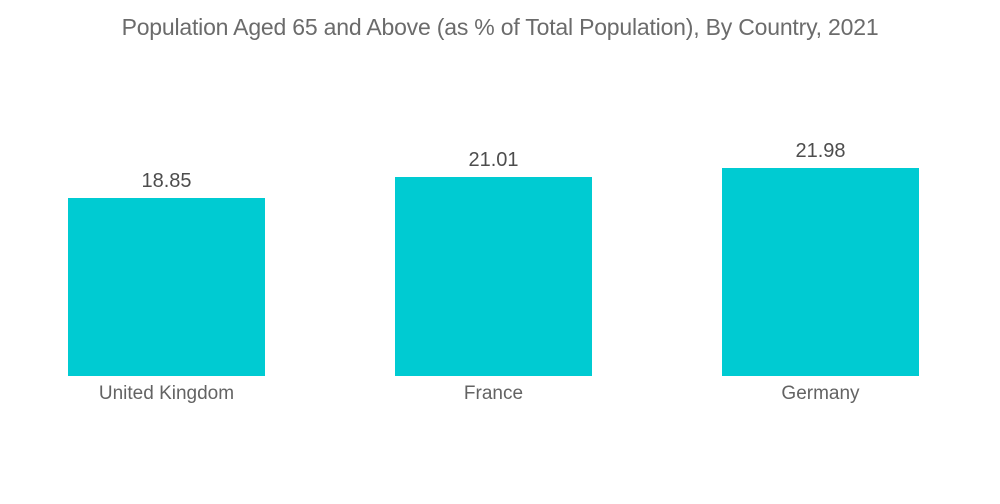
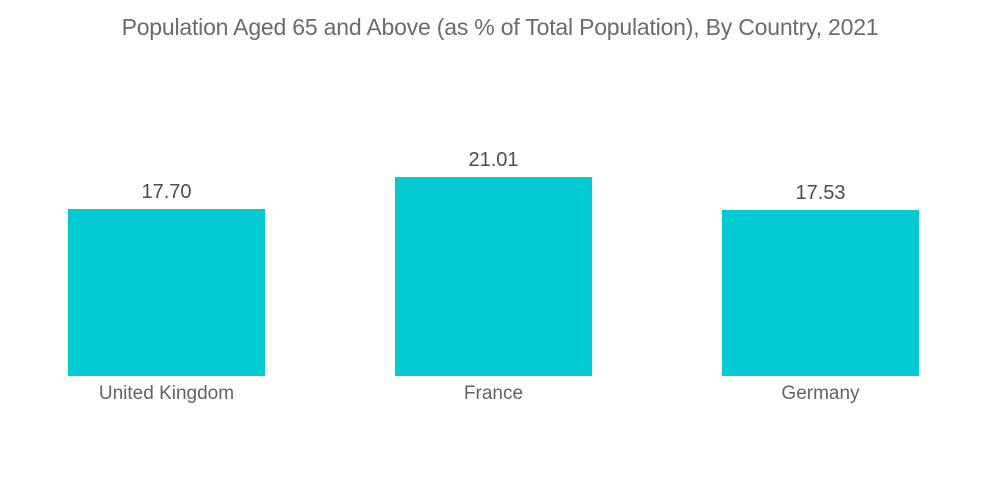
United Kingdom: 18.85 -> 17.70
Germany: 21.98 -> 17.53
